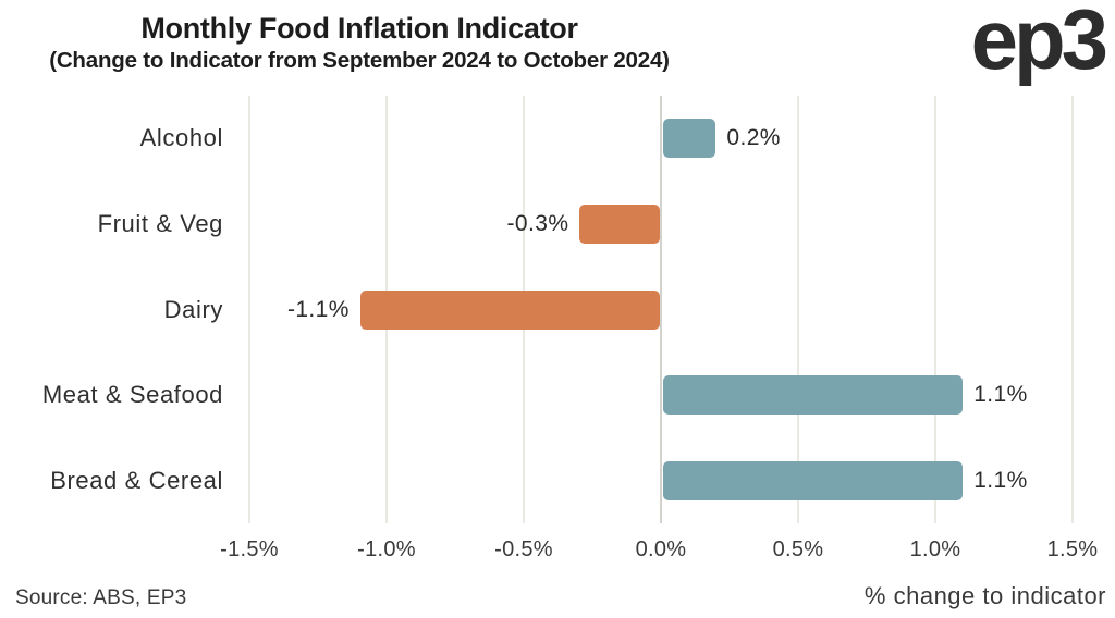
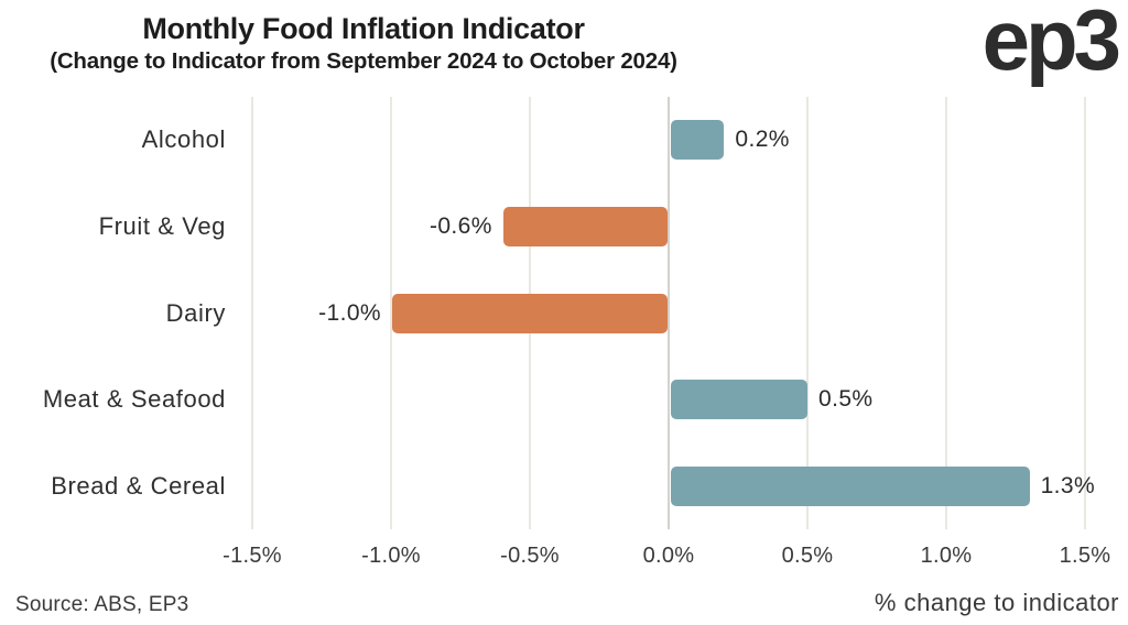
Fruit & Veg: -0.3% -> -0.6%
Dairy: -1.1% -> -1.0%
Meat & Seafood: 1.1% -> 0.5%
Bread & Cereal: 1.1% -> 1.3%
